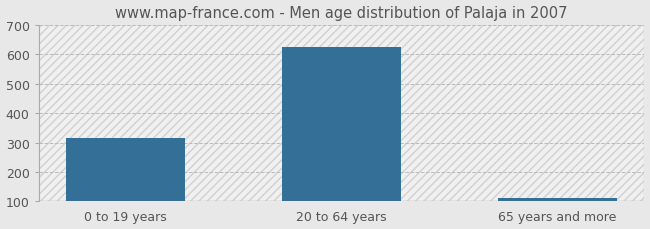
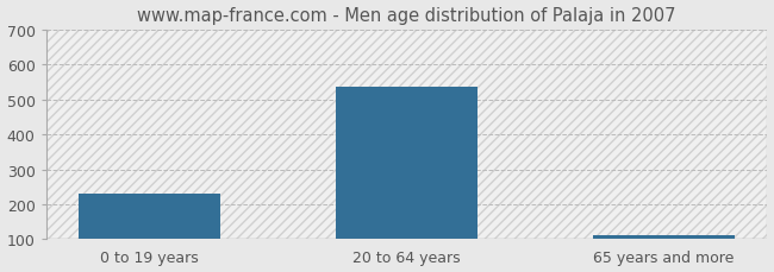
0 to 19 years: 315 -> 230
20 to 64 years: 625 -> 535
